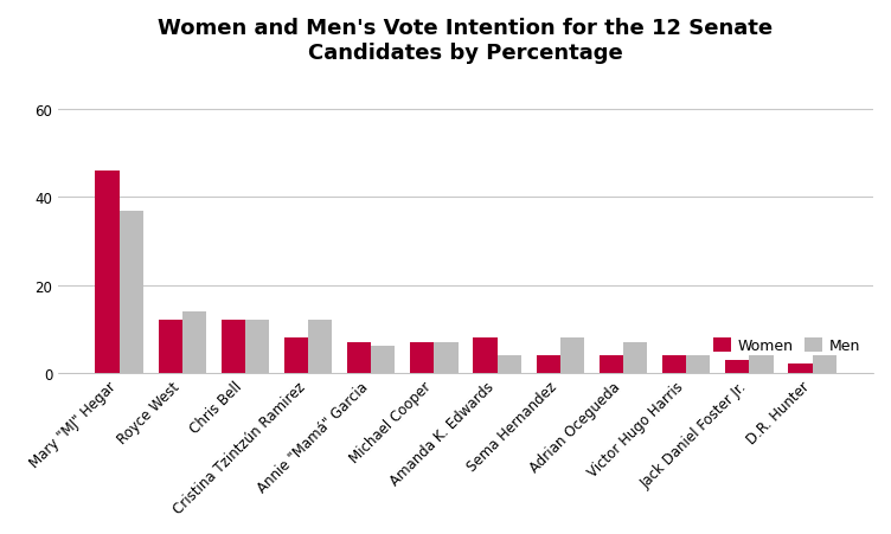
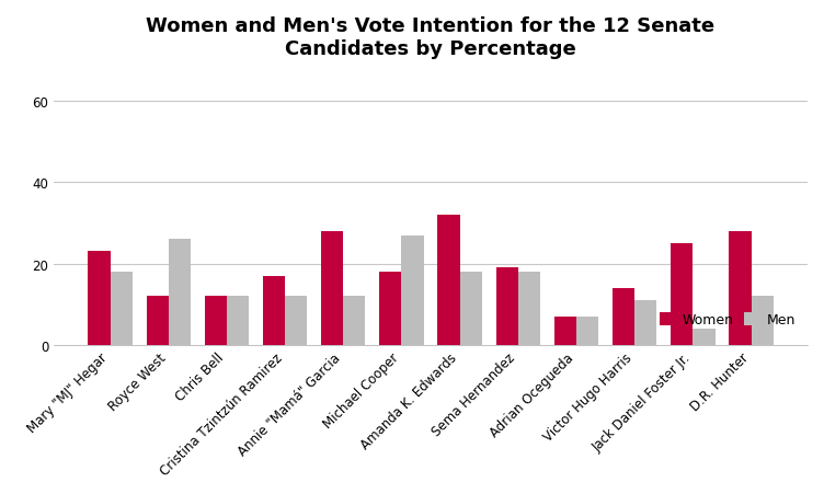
Women/Mary "MJ" Hegar: 46 -> 23
Men/Mary "MJ" Hegar: 37 -> 18
Men/Royce West: 14 -> 26
Women/Cristina Tzintzún Ramirez: 8 -> 17
Women/Annie "Mamá" Garcia: 7 -> 28
Men/Annie "Mamá" Garcia: 6 -> 12
Women/Michael Cooper: 7 -> 18
Men/Michael Cooper: 7 -> 27
Women/Amanda K. Edwards: 8 -> 32
Men/Amanda K. Edwards: 4 -> 18
Women/Sema Hernandez: 4 -> 19
Men/Sema Hernandez: 8 -> 18
Women/Adrian Ocegueda: 4 -> 7
Women/Victor Hugo Harris: 4 -> 14
Men/Victor Hugo Harris: 4 -> 11
Women/Jack Daniel Foster Jr.: 3 -> 25
Women/D.R. Hunter: 2 -> 28
Men/D.R. Hunter: 4 -> 12
